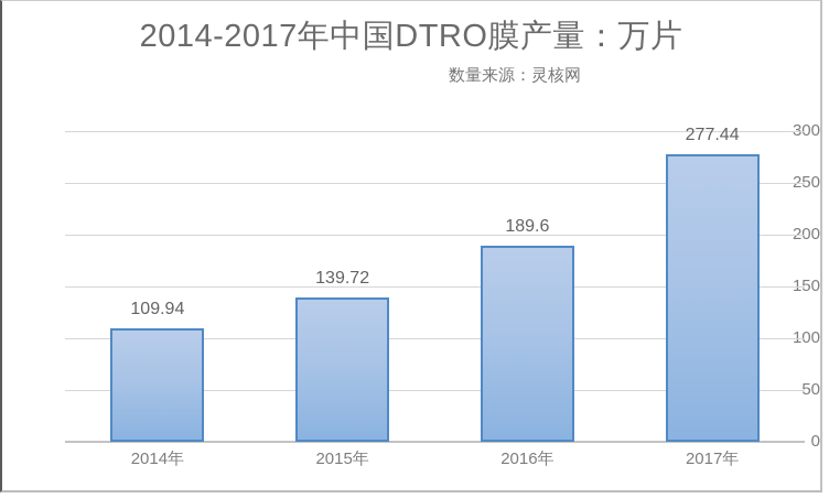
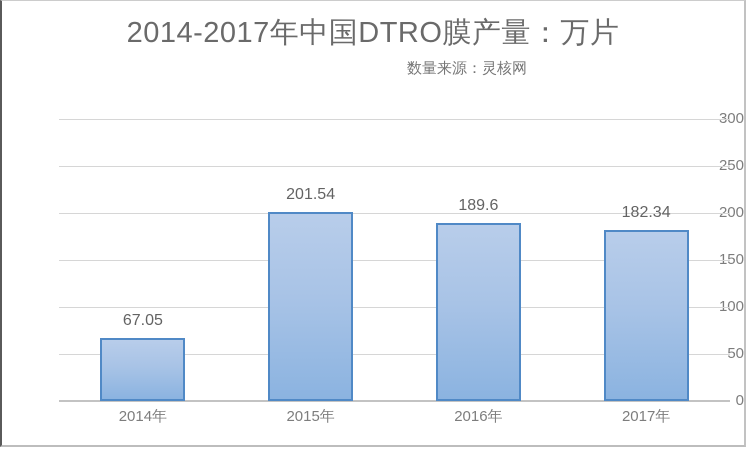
2014年: 109.94 -> 67.05
2015年: 139.72 -> 201.54
2017年: 277.44 -> 182.34
